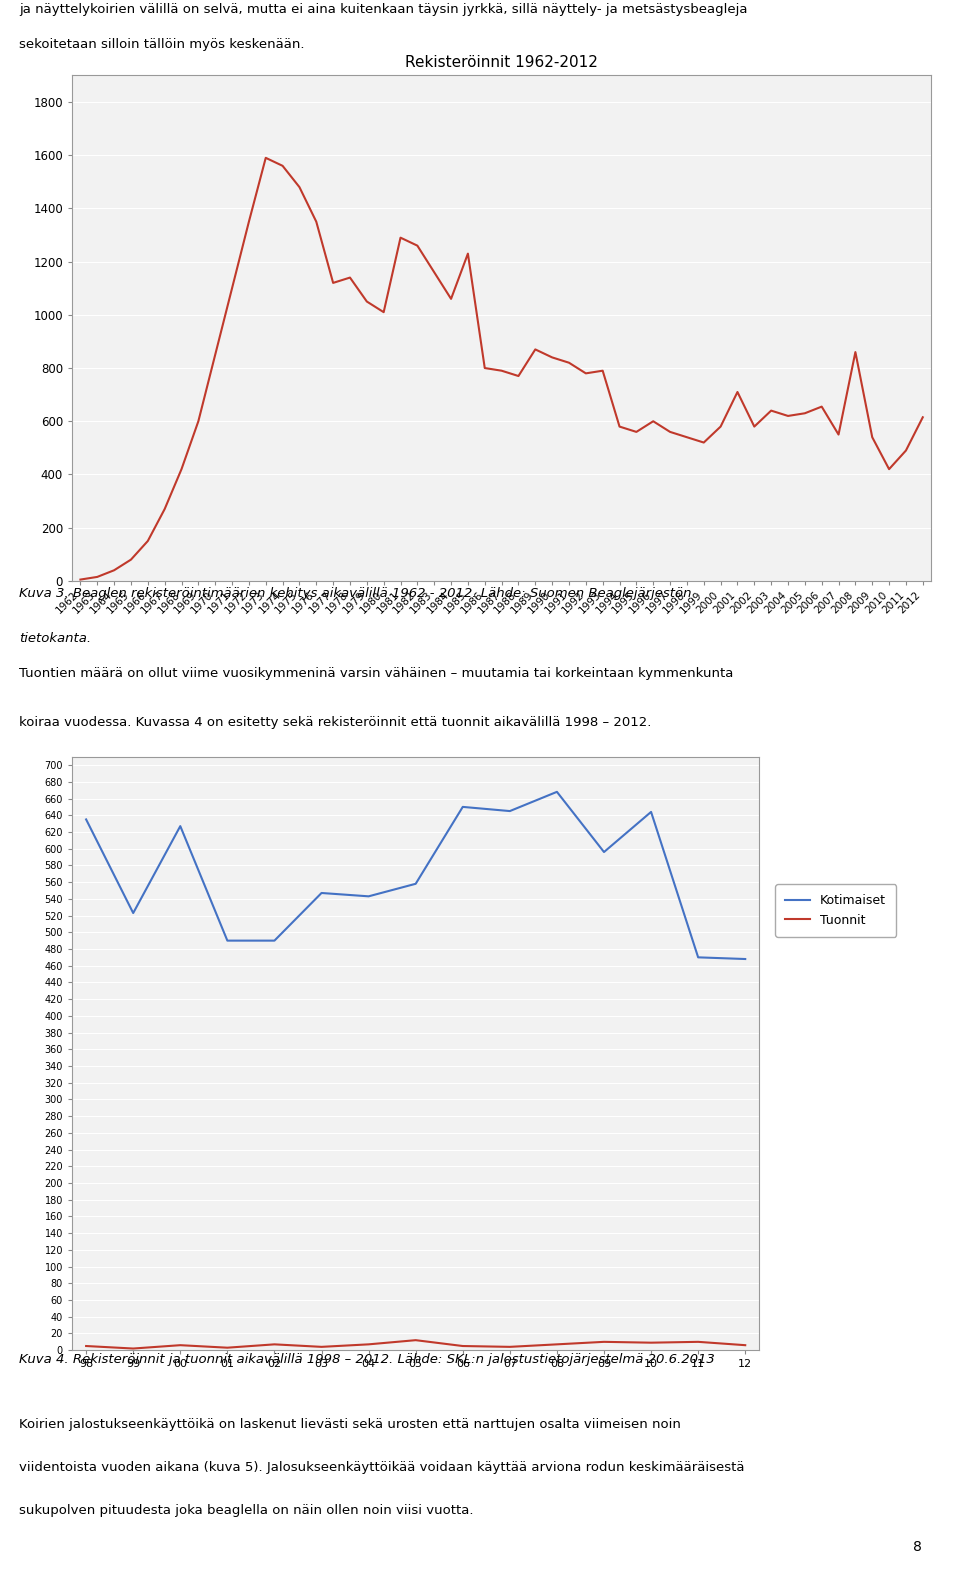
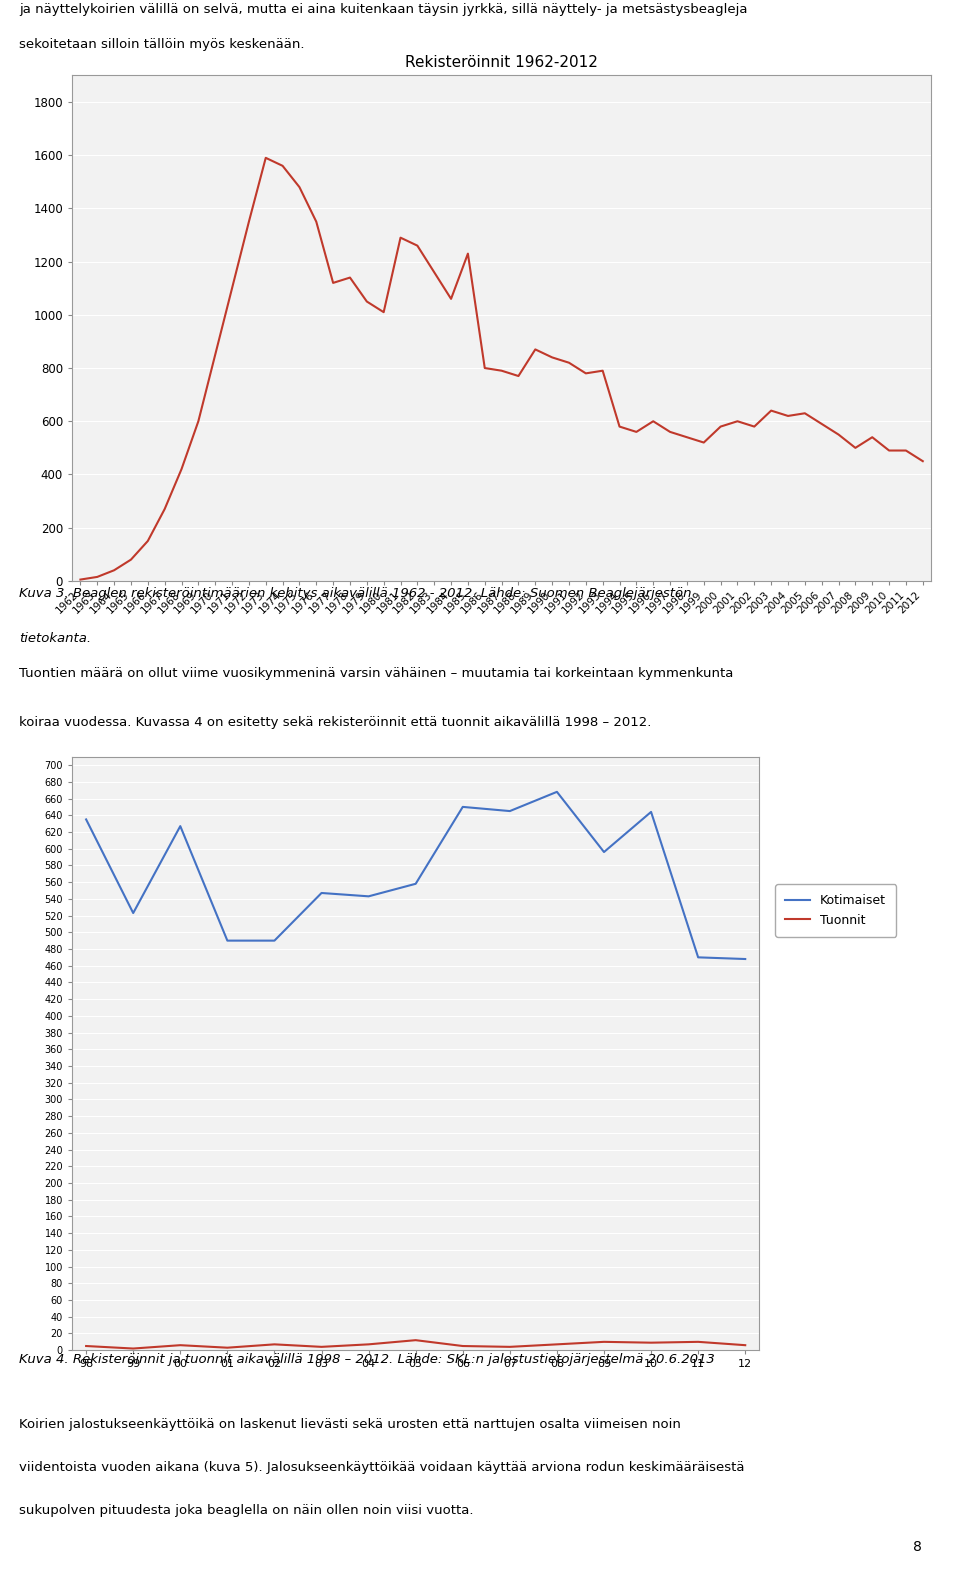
Rekisteröinnit 1962-2012/2001: 710 -> 600
Rekisteröinnit 1962-2012/2006: 655 -> 590
Rekisteröinnit 1962-2012/2008: 860 -> 500
Rekisteröinnit 1962-2012/2010: 420 -> 490
Rekisteröinnit 1962-2012/2012: 615 -> 450
